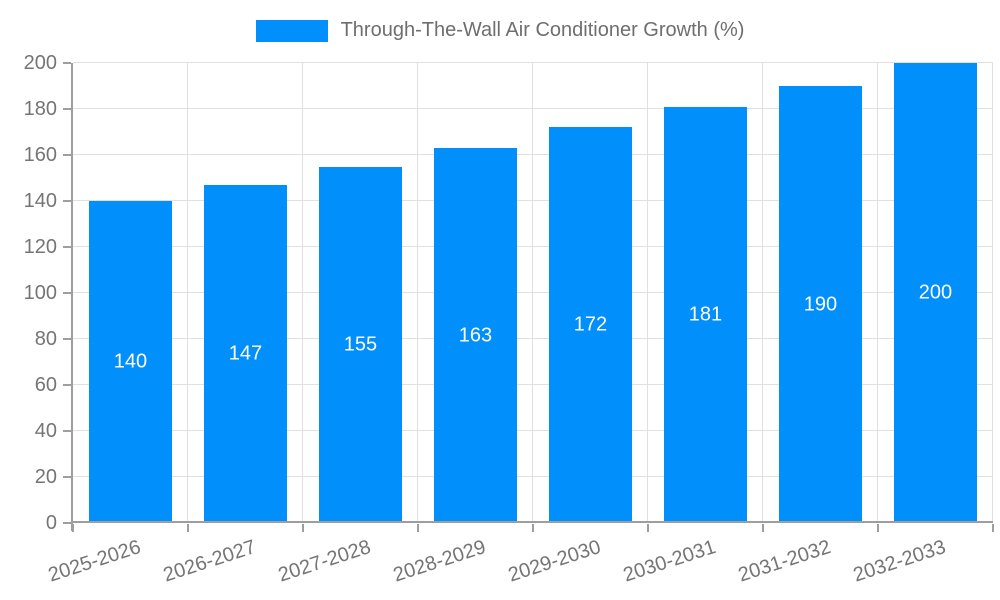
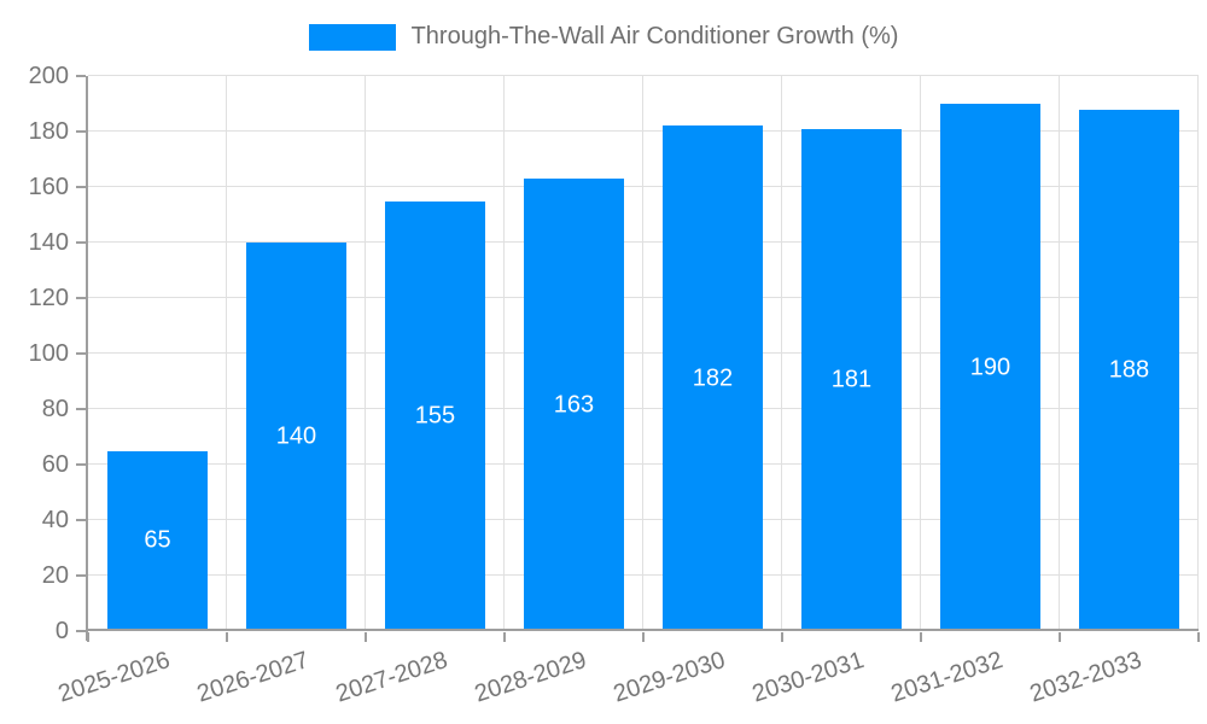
2025-2026: 140 -> 65
2026-2027: 147 -> 140
2029-2030: 172 -> 182
2032-2033: 200 -> 188
